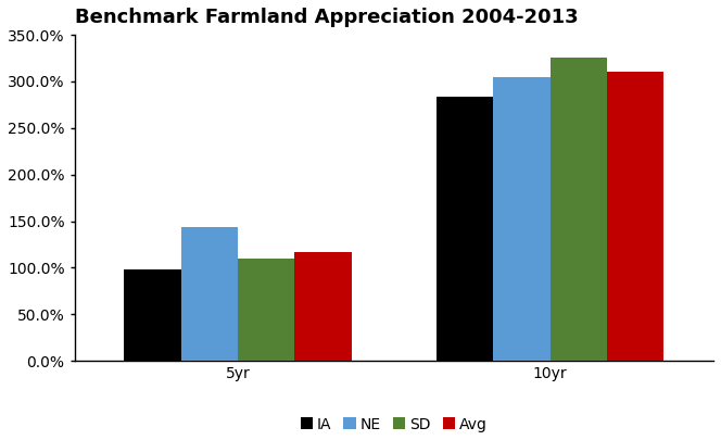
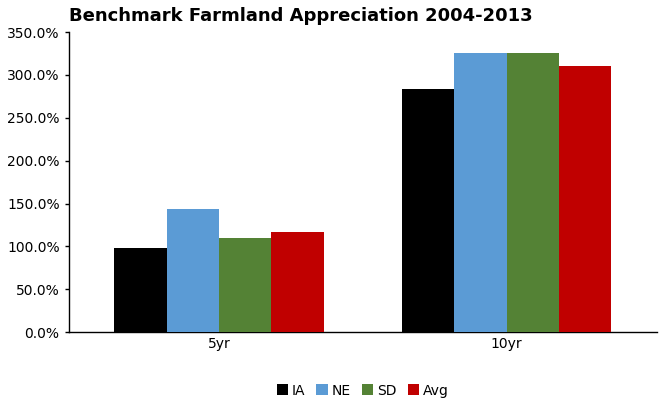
NE/10yr: 304% -> 325%
